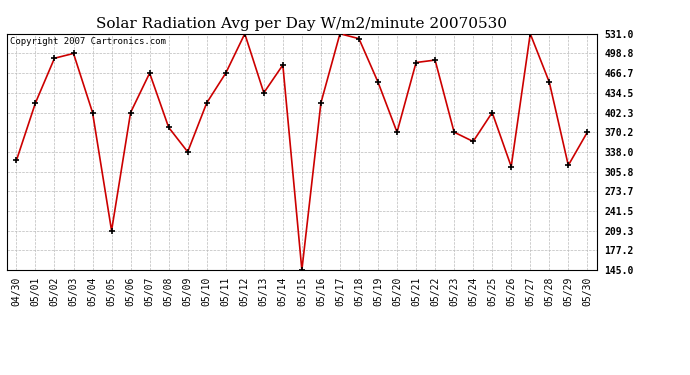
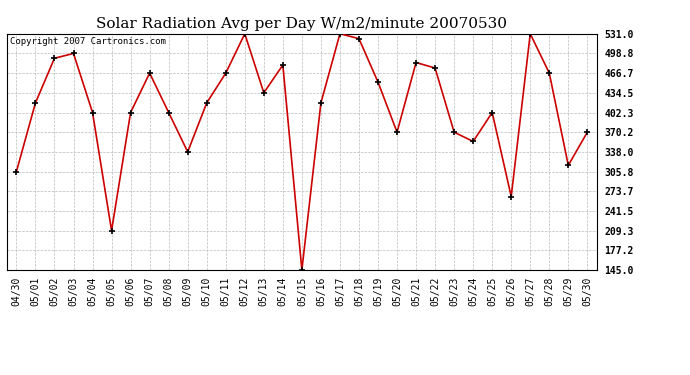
04/30: 324 -> 306
05/08: 378 -> 402
05/22: 488 -> 475
05/26: 314 -> 265
05/28: 452 -> 467
